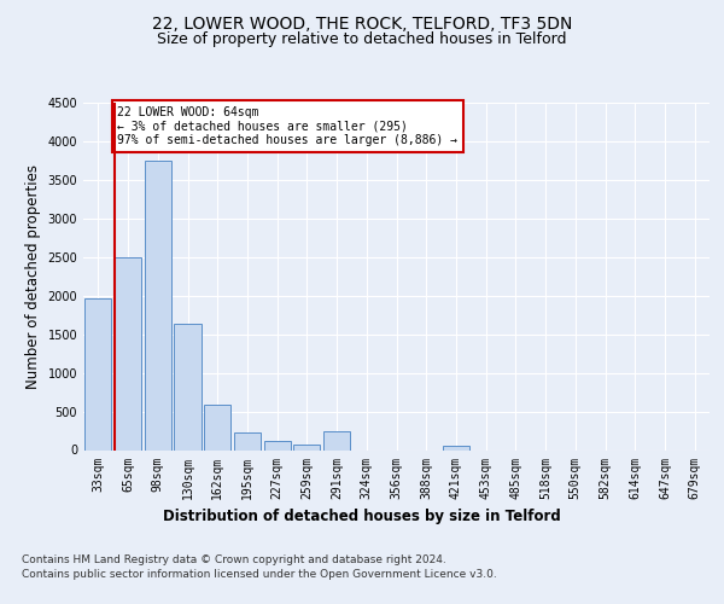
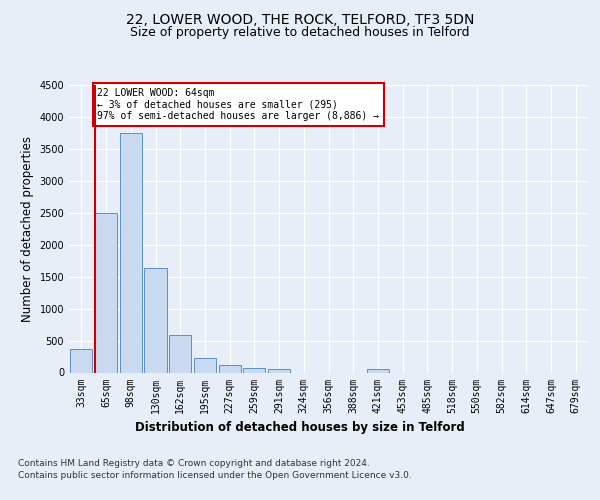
33sqm: 1960 -> 370
291sqm: 240 -> 50
